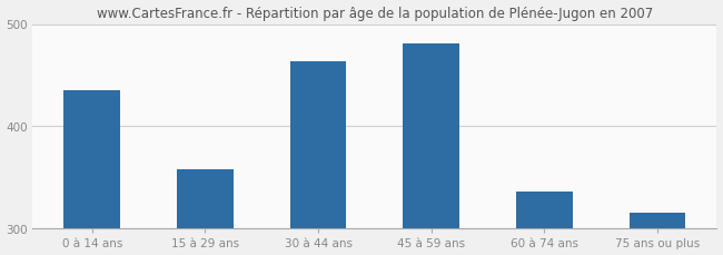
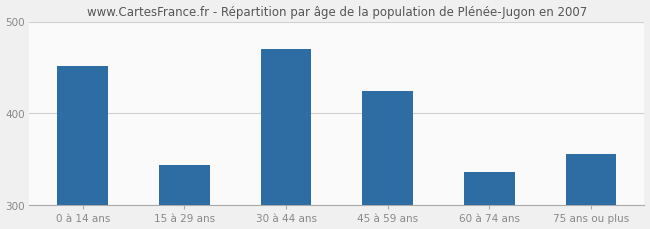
0 à 14 ans: 435 -> 452
15 à 29 ans: 358 -> 344
30 à 44 ans: 463 -> 470
45 à 59 ans: 481 -> 424
75 ans ou plus: 315 -> 356
